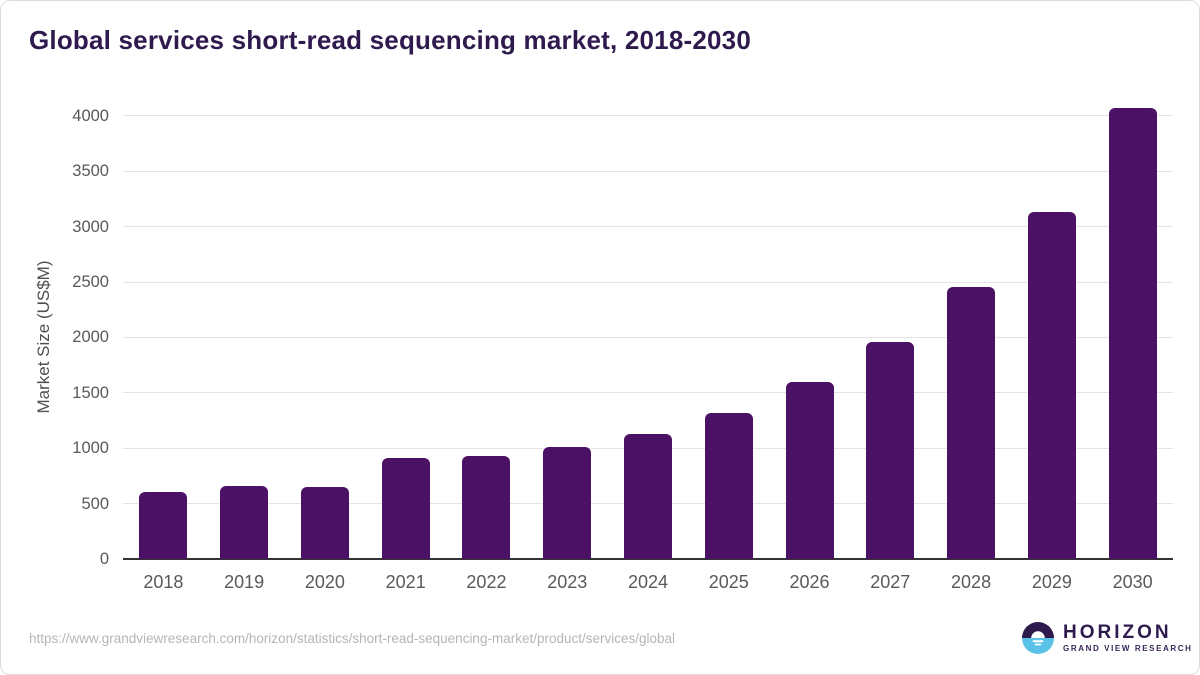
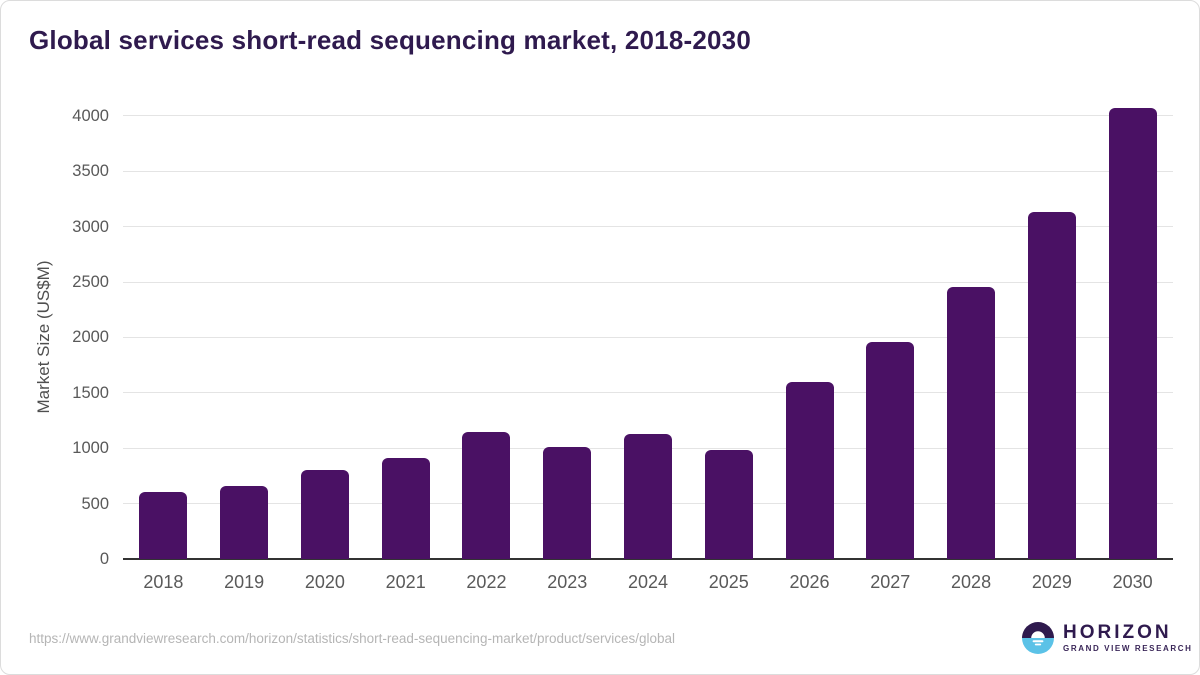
2020: 650 -> 800
2022: 930 -> 1150
2025: 1320 -> 980
